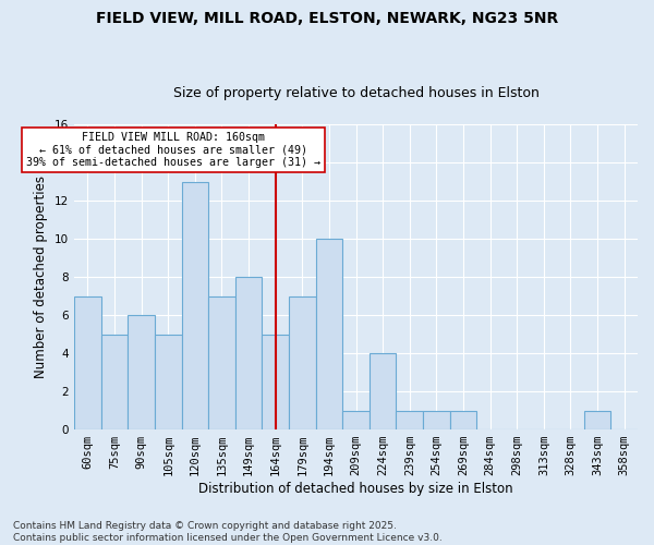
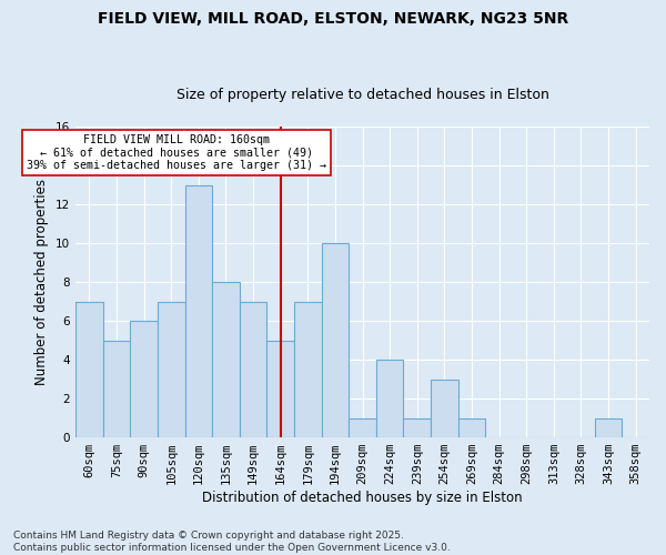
105sqm: 5 -> 7
135sqm: 7 -> 8
149sqm: 8 -> 7
254sqm: 1 -> 3
